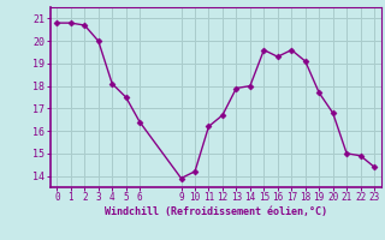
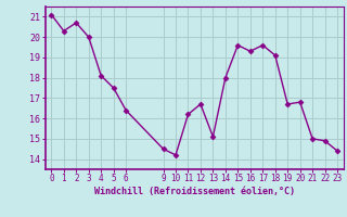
0: 20.8 -> 21.1
1: 20.8 -> 20.3
9: 13.9 -> 14.5
13: 17.9 -> 15.1
19: 17.7 -> 16.7
